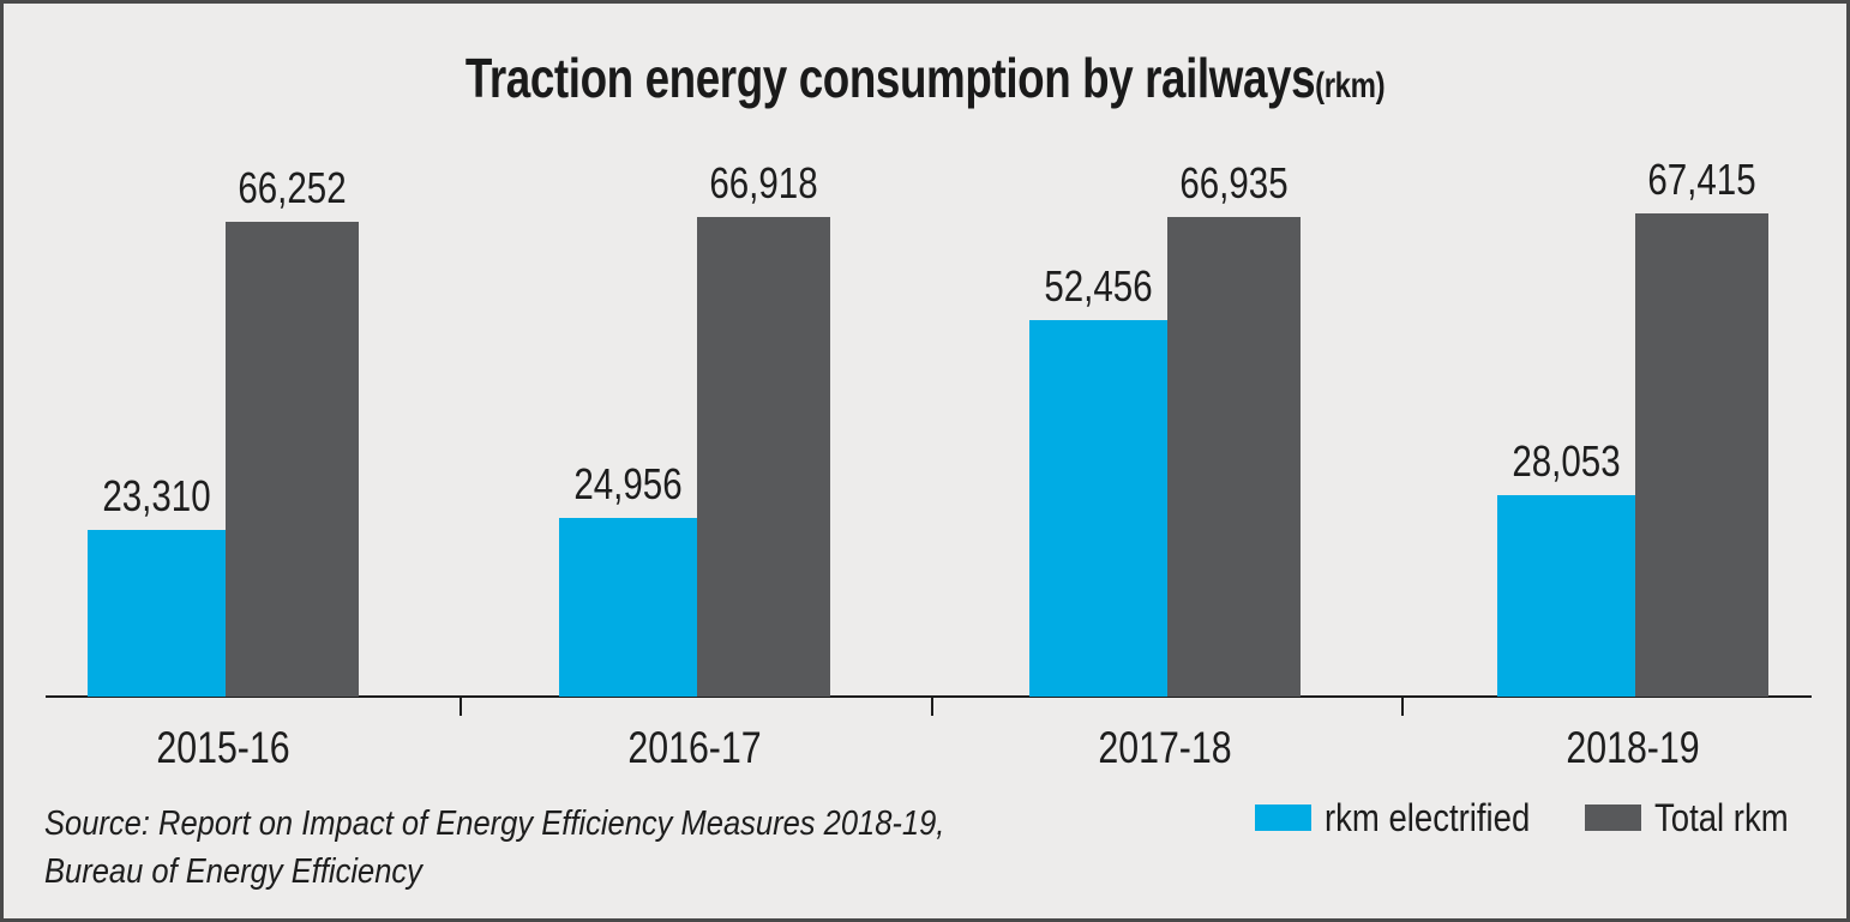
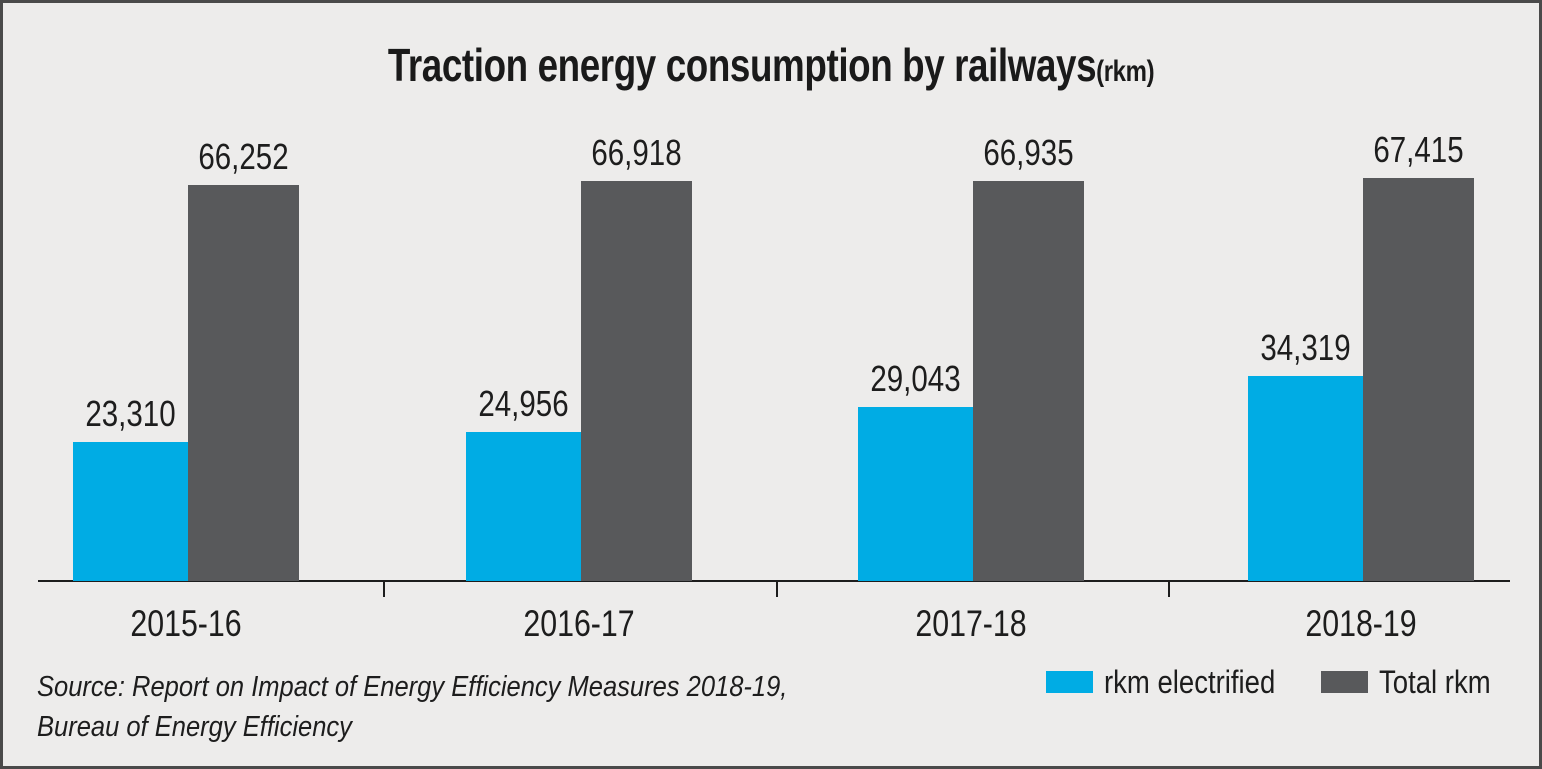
rkm electrified/2017-18: 52,456 -> 29,043
rkm electrified/2018-19: 28,053 -> 34,319
